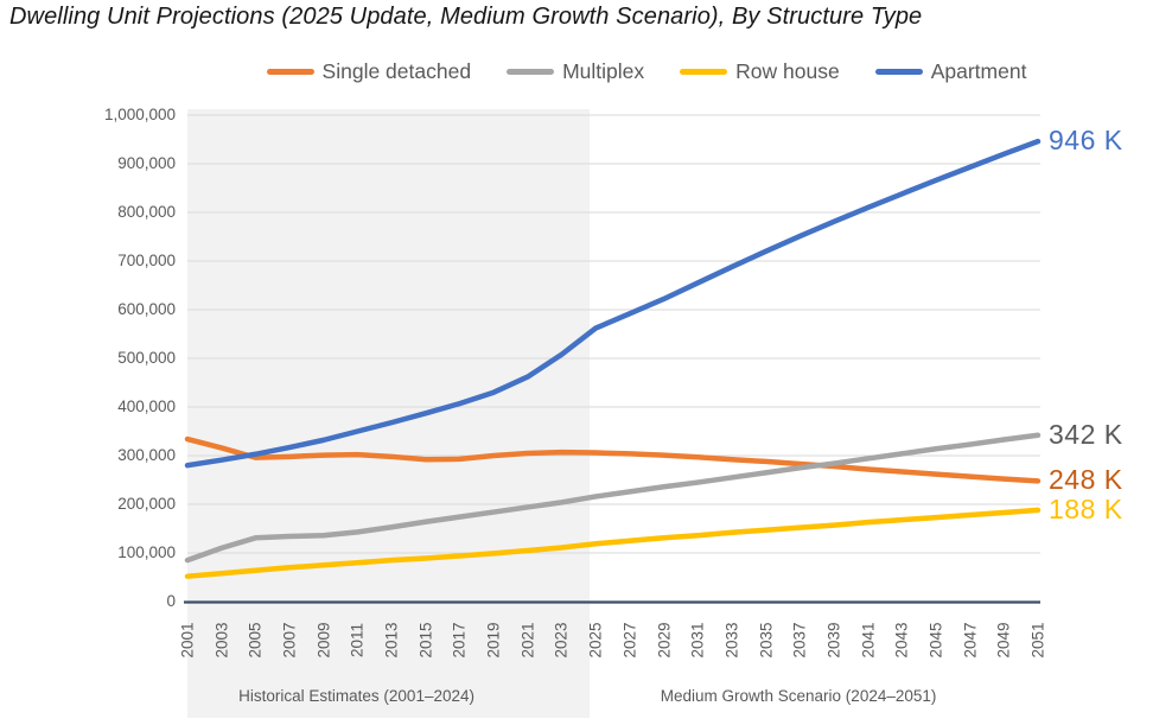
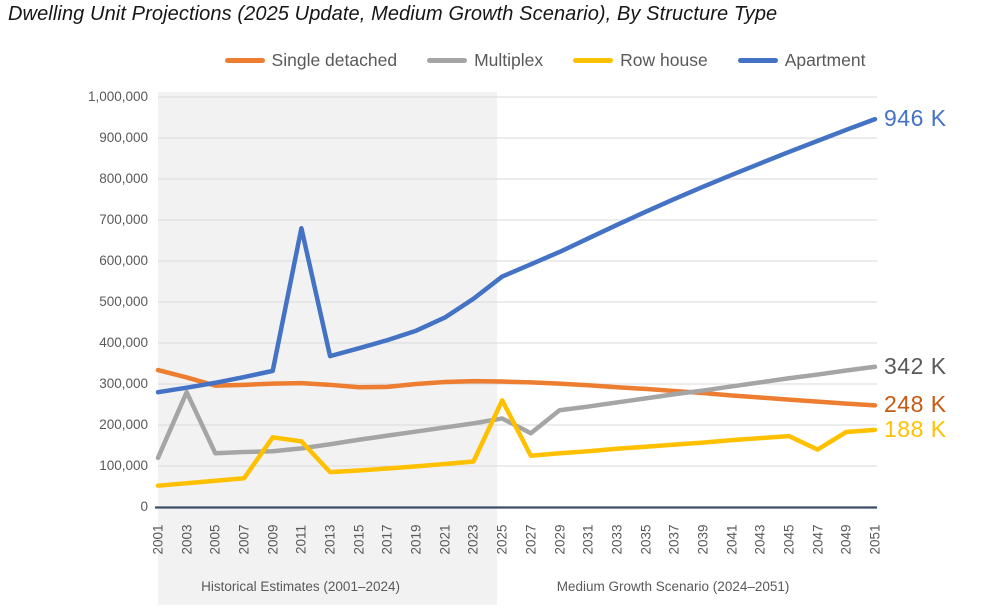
Multiplex/2001: 80000 -> 120000
Multiplex/2003: 110000 -> 280000
Row house/2009: 80000 -> 170000
Row house/2011: 80000 -> 160000
Apartment/2011: 350000 -> 680000
Row house/2025: 120000 -> 260000
Multiplex/2027: 230000 -> 180000
Row house/2047: 180000 -> 140000
